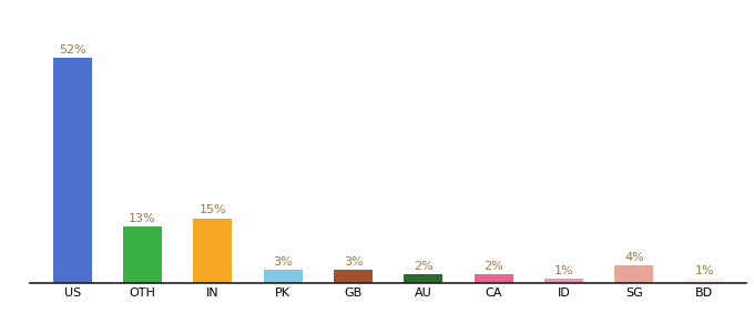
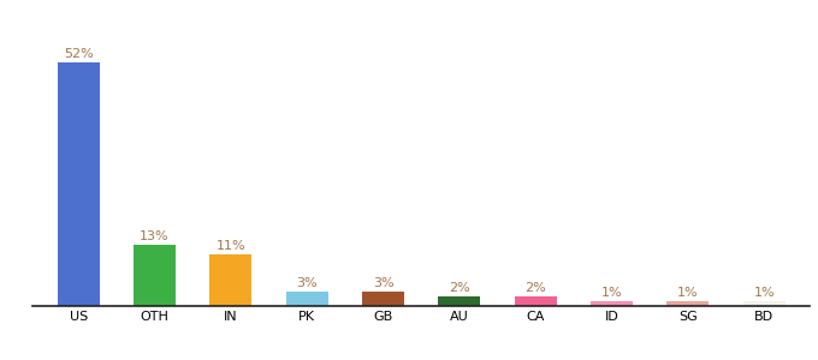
IN: 15% -> 11%
SG: 4% -> 1%
